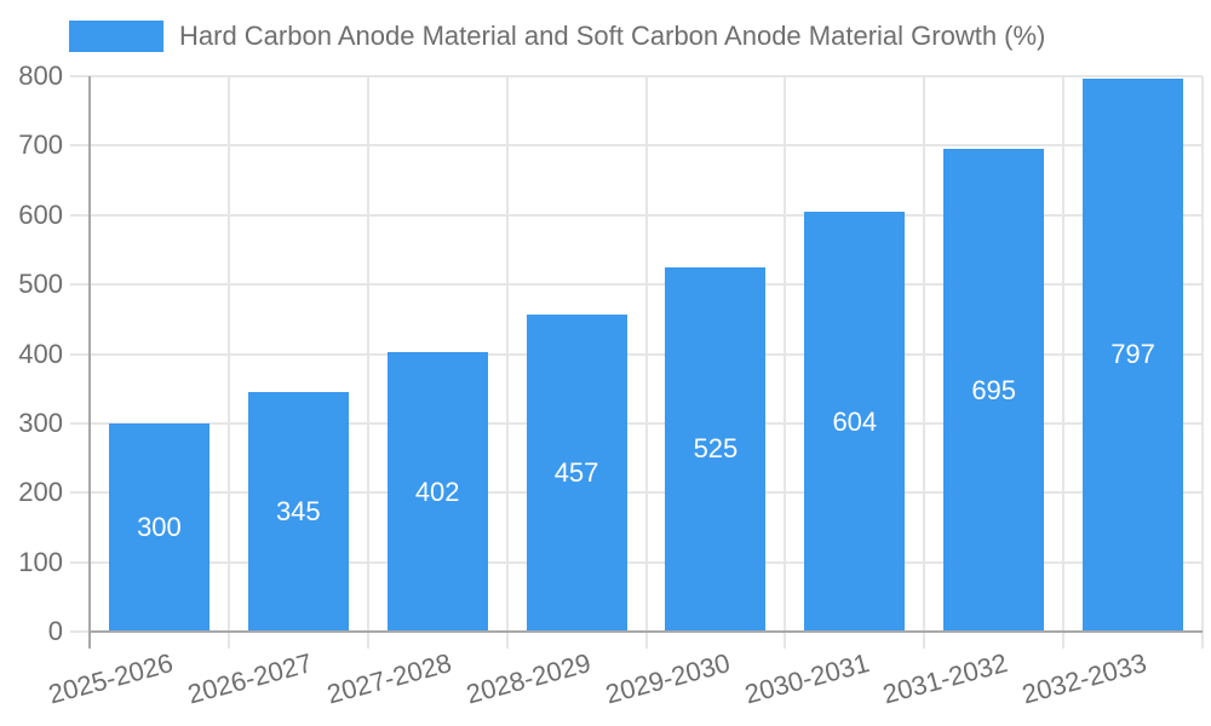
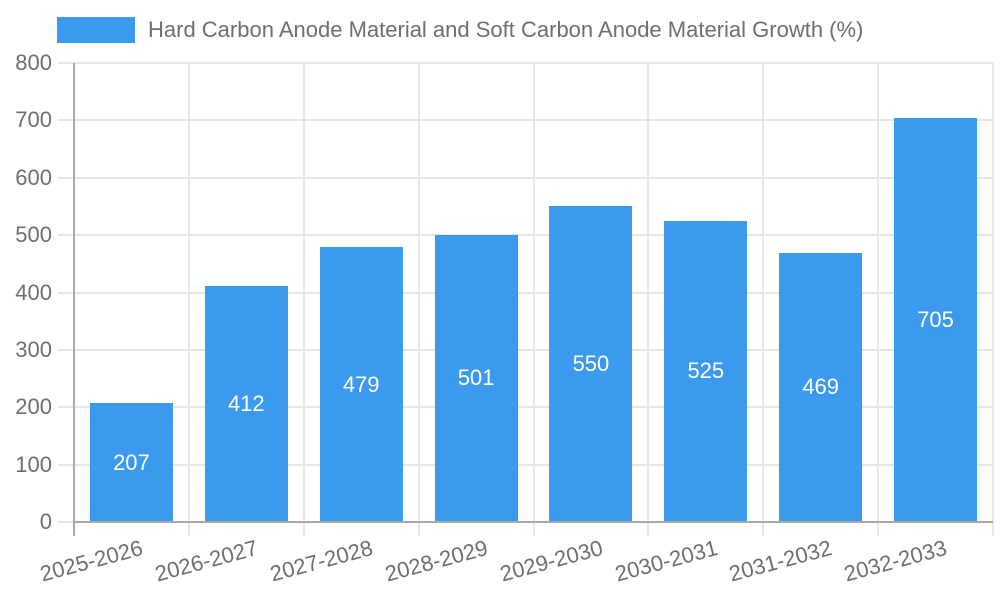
2025-2026: 300 -> 207
2026-2027: 345 -> 412
2027-2028: 402 -> 479
2028-2029: 457 -> 501
2029-2030: 525 -> 550
2030-2031: 604 -> 525
2031-2032: 695 -> 469
2032-2033: 797 -> 705
